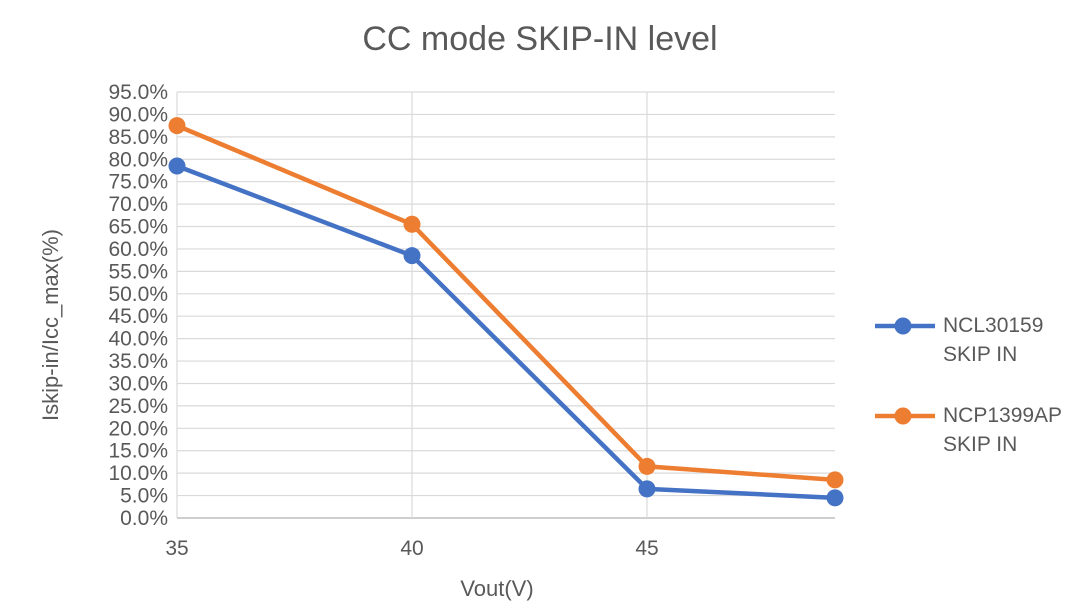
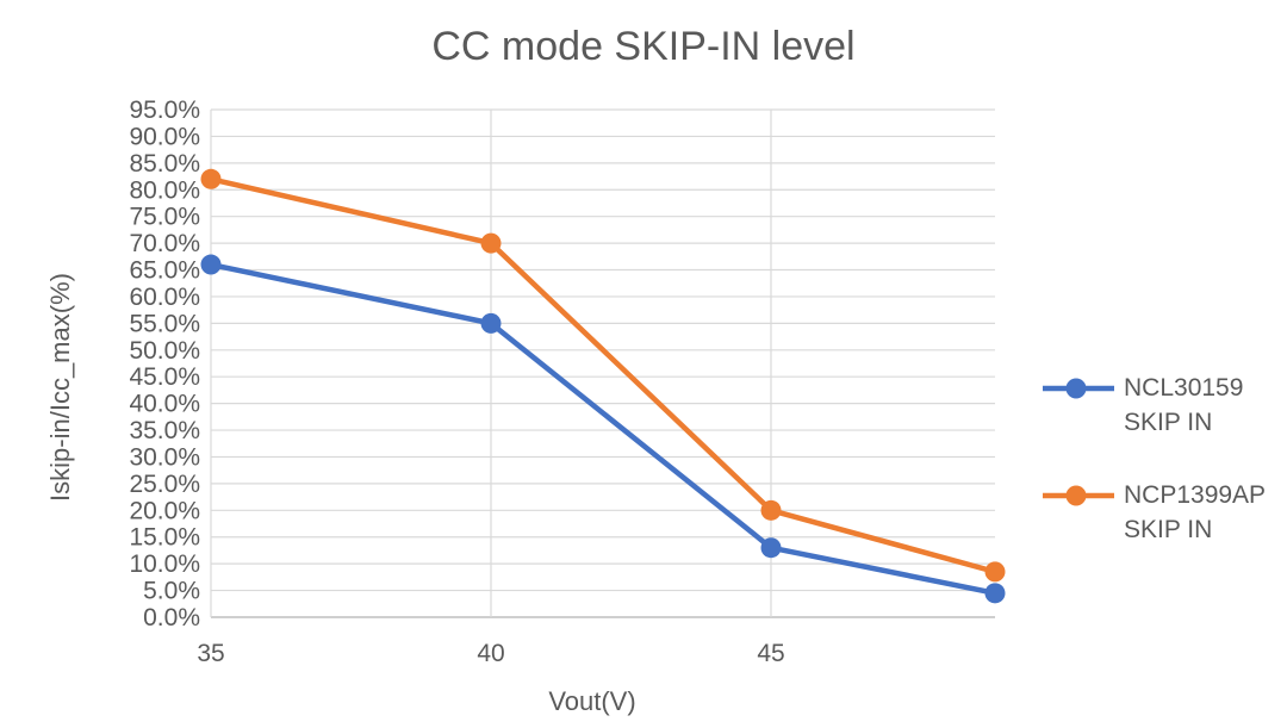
NCL30159 SKIP IN/35: 78% -> 66%
NCP1399AP SKIP IN/35: 88% -> 82%
NCL30159 SKIP IN/40: 58% -> 55%
NCP1399AP SKIP IN/40: 66% -> 70%
NCL30159 SKIP IN/45: 6% -> 13%
NCP1399AP SKIP IN/45: 12% -> 20%
